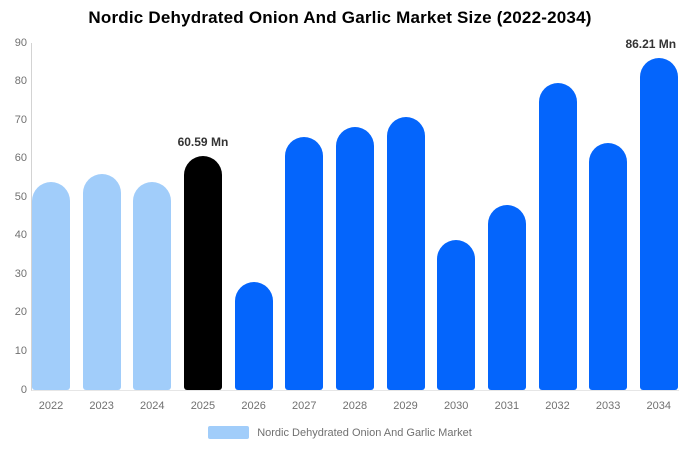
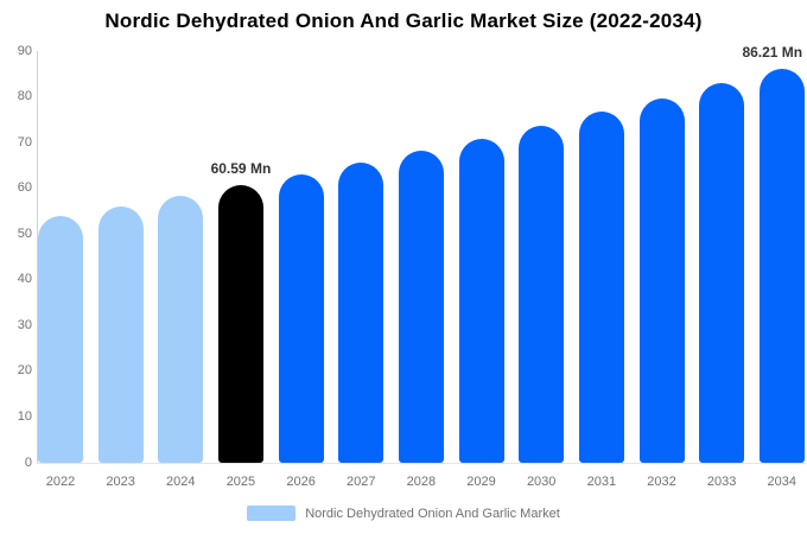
2024: 54 -> 58
2026: 28 -> 63
2030: 39 -> 74
2031: 48 -> 77
2033: 64 -> 83
